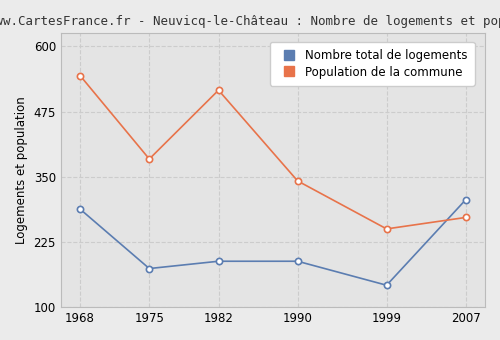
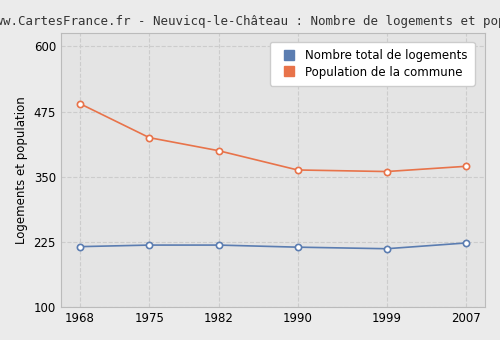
Nombre total de logements/1968: 288 -> 216
Population de la commune/1968: 544 -> 490
Nombre total de logements/1975: 174 -> 219
Population de la commune/1975: 384 -> 425
Nombre total de logements/1982: 188 -> 219
Population de la commune/1982: 516 -> 400
Nombre total de logements/1990: 188 -> 215
Population de la commune/1990: 342 -> 363
Nombre total de logements/1999: 142 -> 212
Population de la commune/1999: 250 -> 360
Nombre total de logements/2007: 306 -> 223
Population de la commune/2007: 272 -> 370
